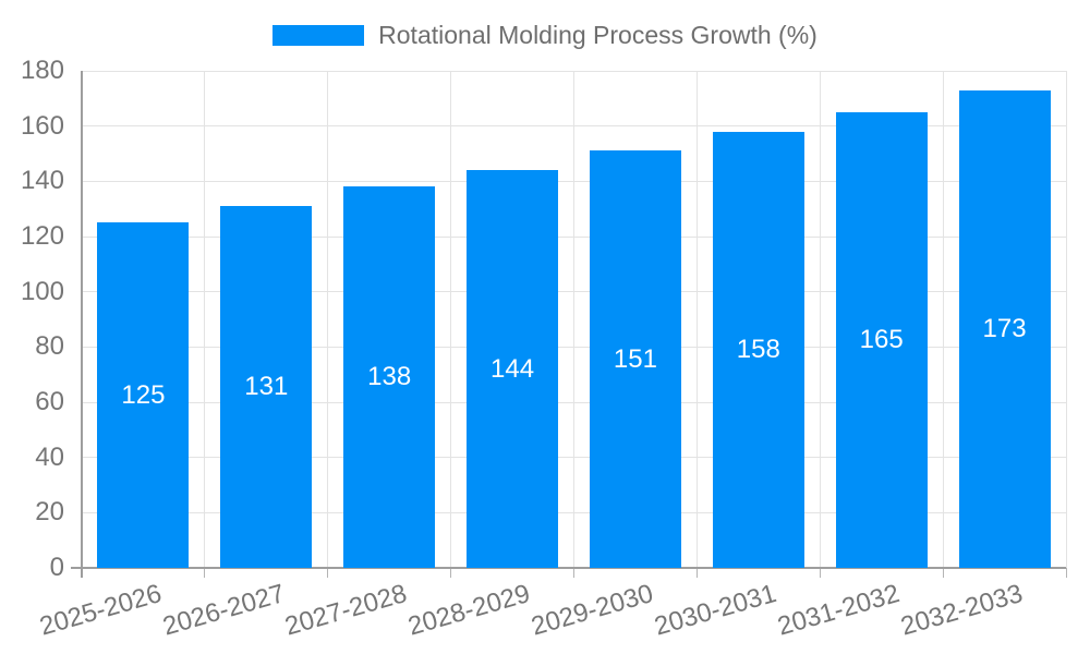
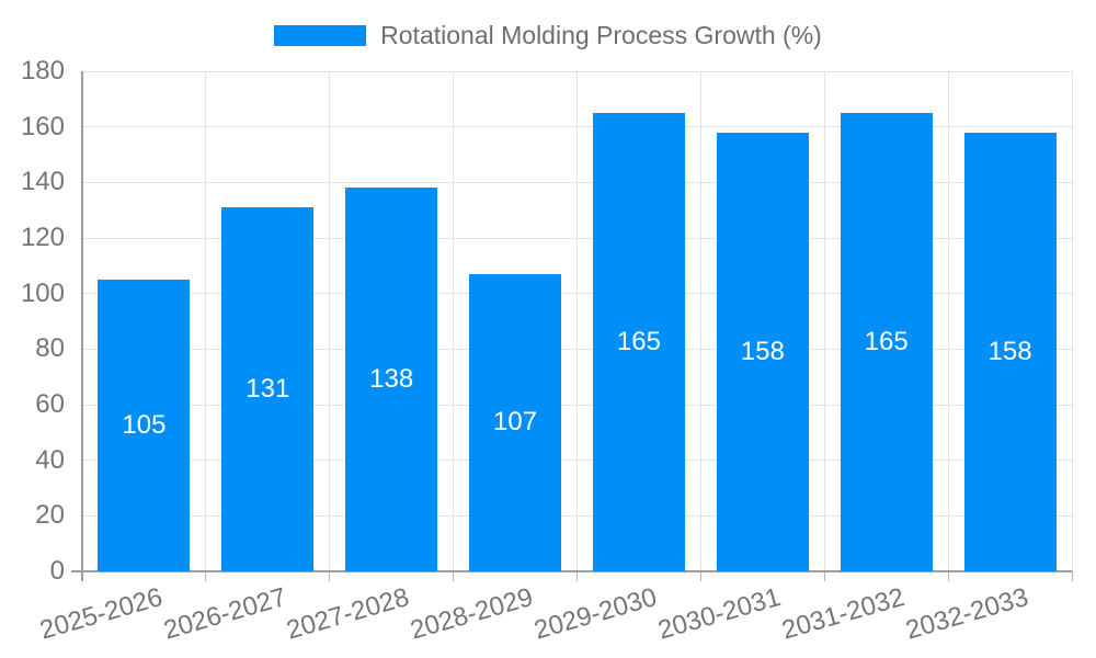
2025-2026: 125 -> 105
2028-2029: 144 -> 107
2029-2030: 151 -> 165
2032-2033: 173 -> 158
